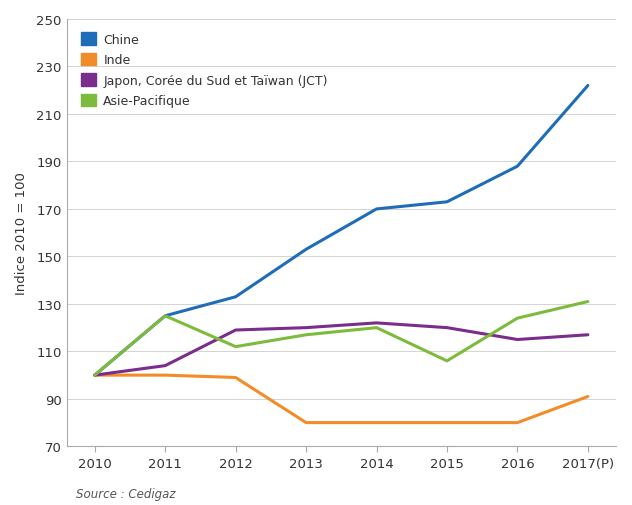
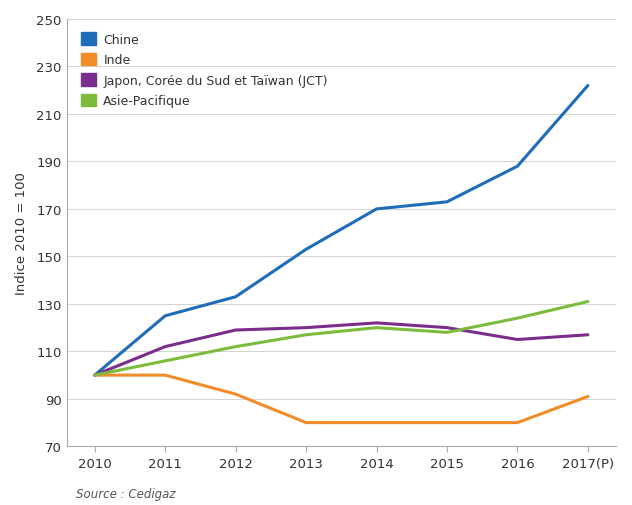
Japon, Corée du Sud et Taïwan (JCT)/2011: 104 -> 112
Asie-Pacifique/2011: 125 -> 106
Inde/2012: 99 -> 92
Asie-Pacifique/2015: 106 -> 118
